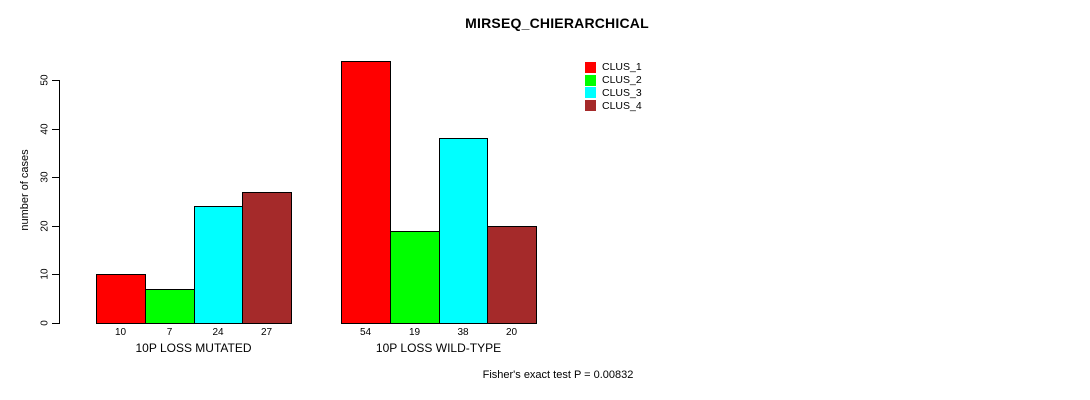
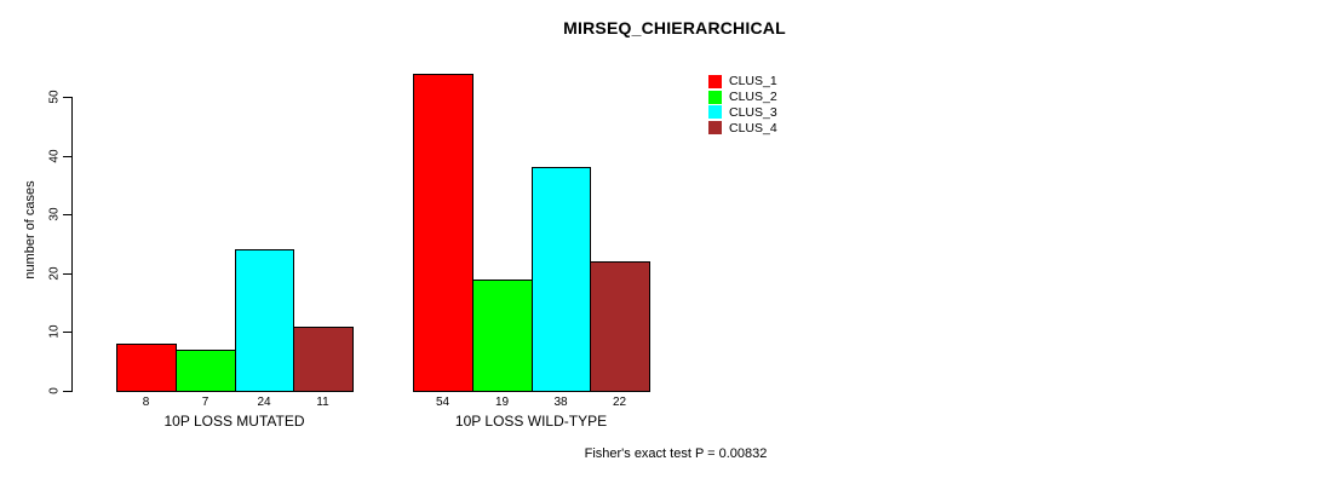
CLUS_1/10P LOSS MUTATED: 10 -> 8
CLUS_4/10P LOSS MUTATED: 27 -> 11
CLUS_4/10P LOSS WILD-TYPE: 20 -> 22
